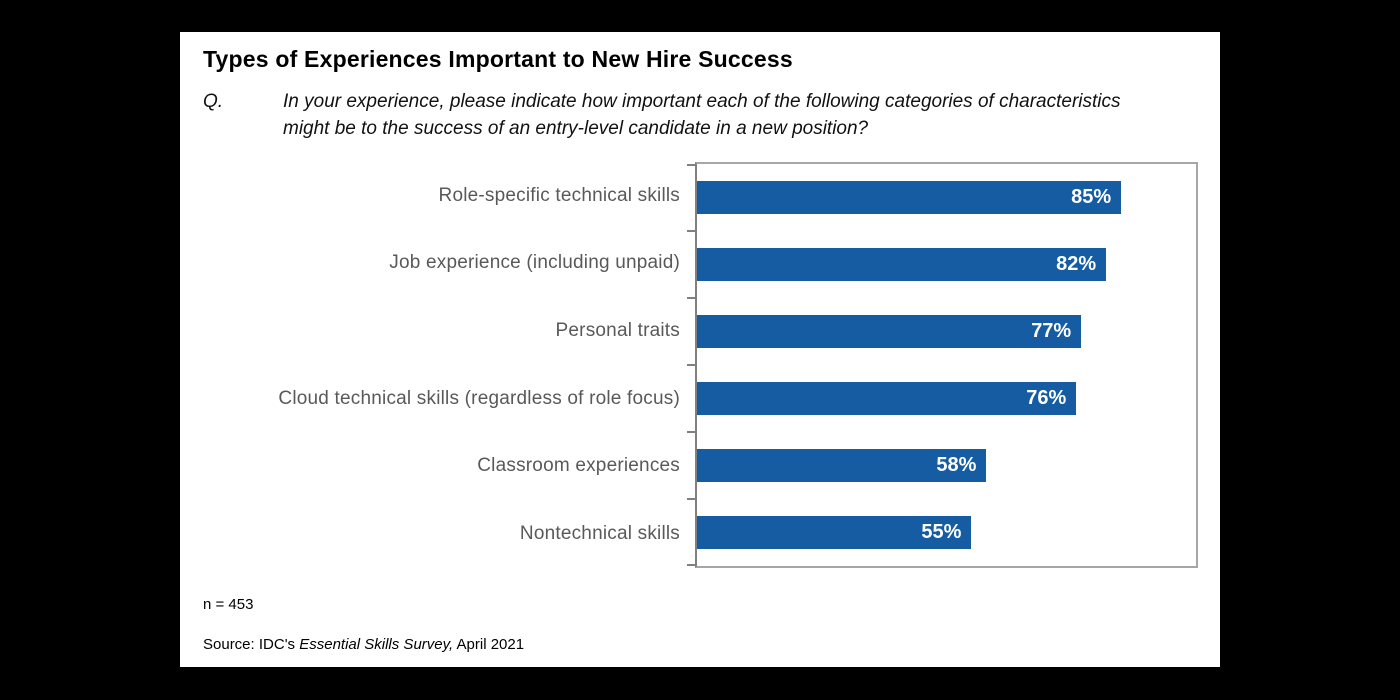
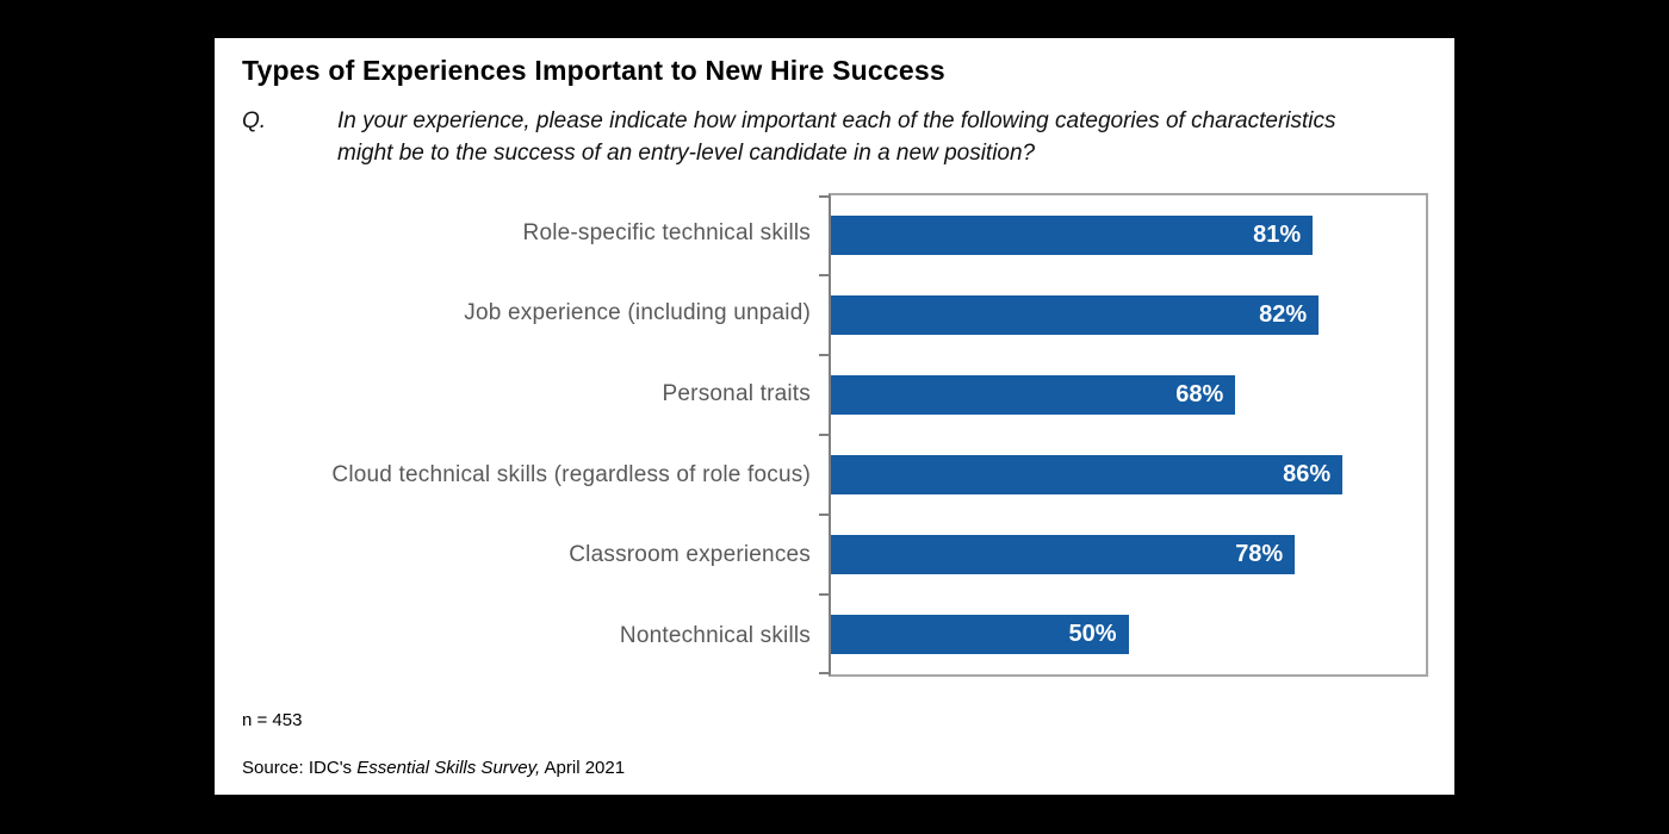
Role-specific technical skills: 85% -> 81%
Personal traits: 77% -> 68%
Cloud technical skills (regardless of role focus): 76% -> 86%
Classroom experiences: 58% -> 78%
Nontechnical skills: 55% -> 50%
